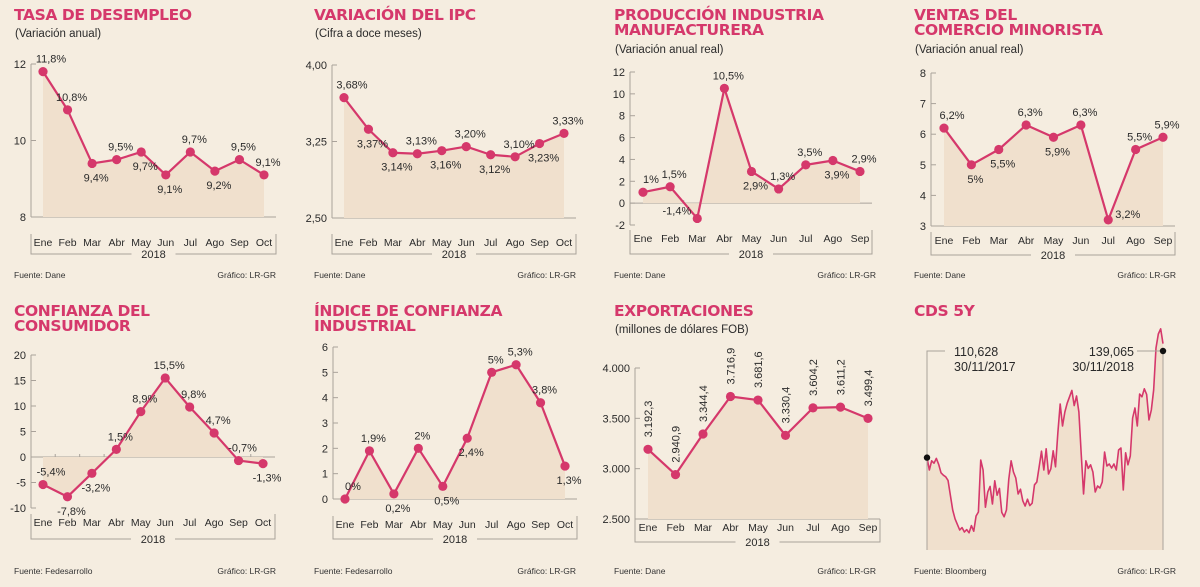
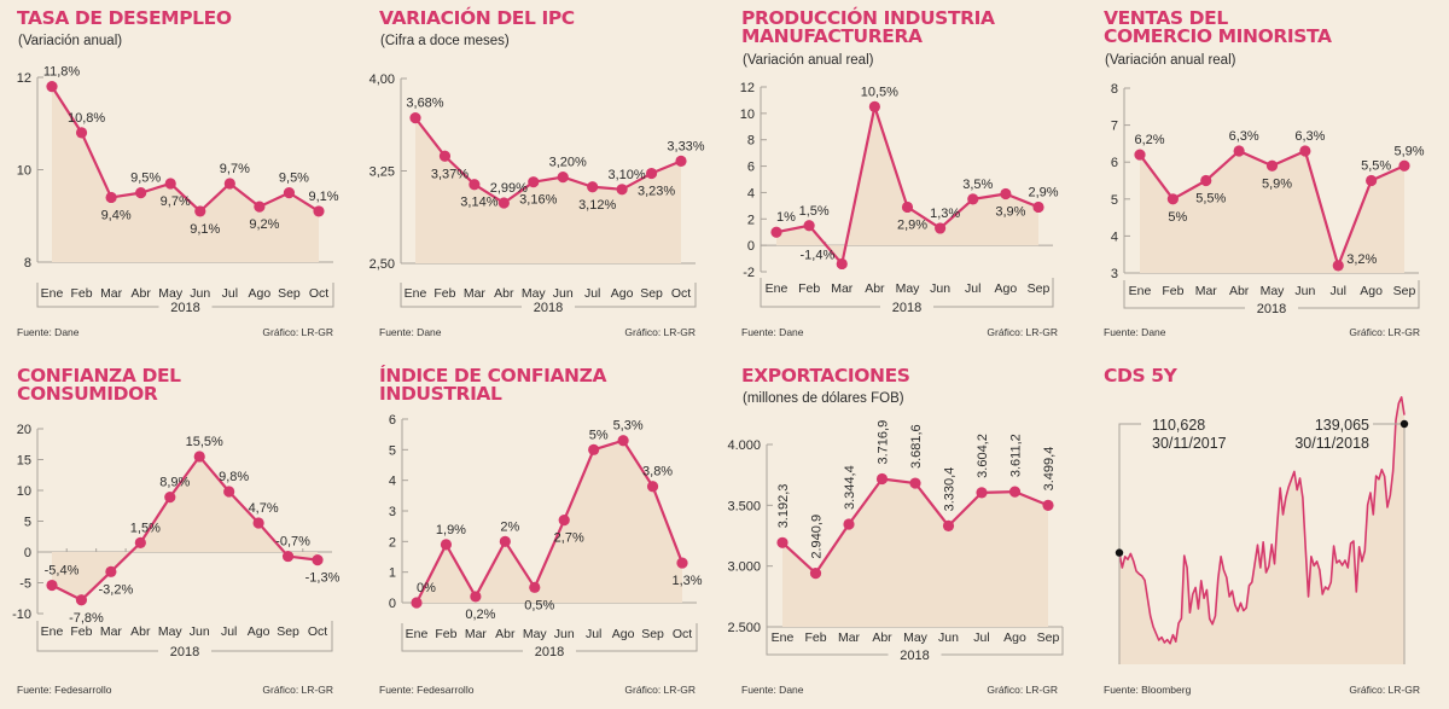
VARIACIÓN DEL IPC/Abr: 3,13% -> 2,99%
ÍNDICE DE CONFIANZA INDUSTRIAL/Jun: 2,4% -> 2,7%
